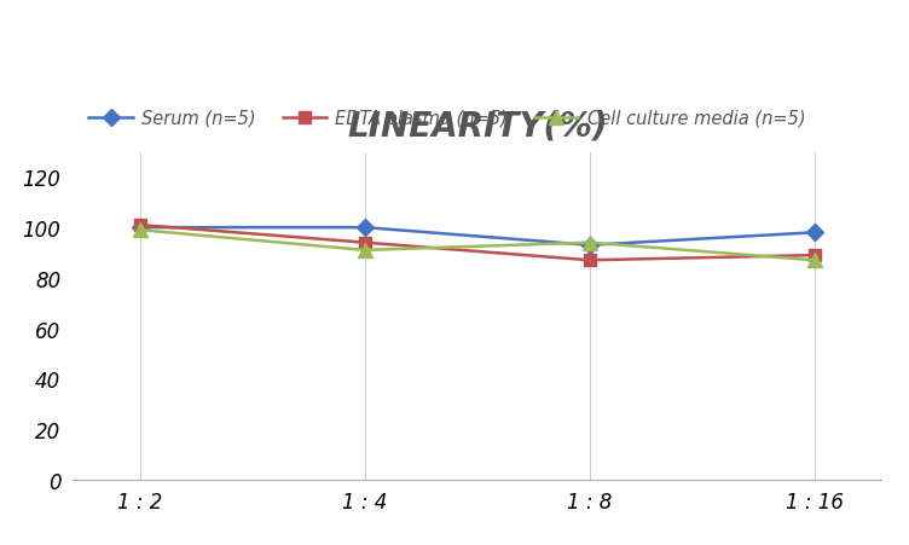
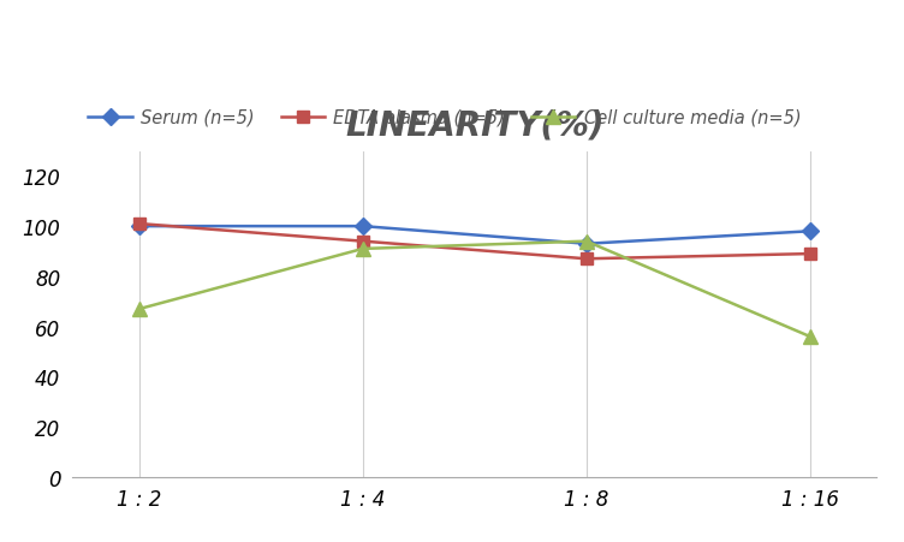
Cell culture media (n=5)/1 : 2: 99 -> 67
Cell culture media (n=5)/1 : 16: 87 -> 56
